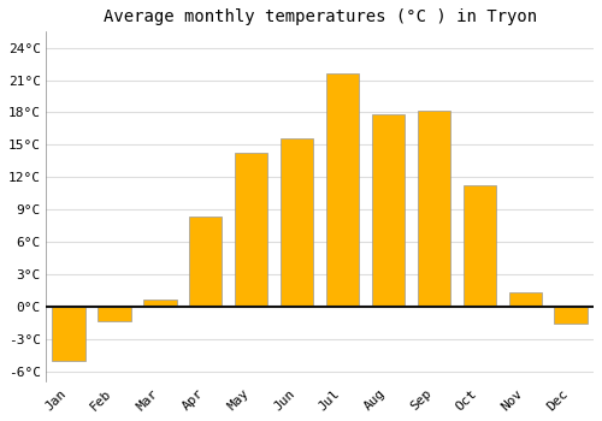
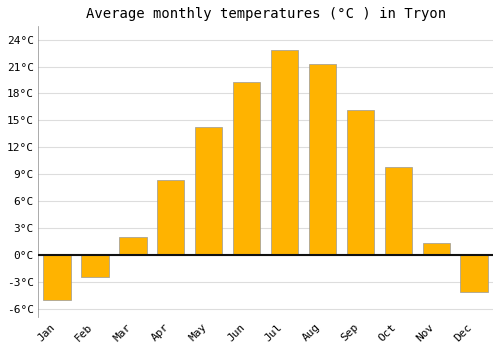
Feb: -1.4°C -> -2.5°C
Mar: 0.6°C -> 2.0°C
Jun: 15.6°C -> 19.3°C
Jul: 21.6°C -> 22.8°C
Aug: 17.8°C -> 21.3°C
Sep: 18.2°C -> 16.2°C
Oct: 11.2°C -> 9.8°C
Dec: -1.6°C -> -4.2°C
